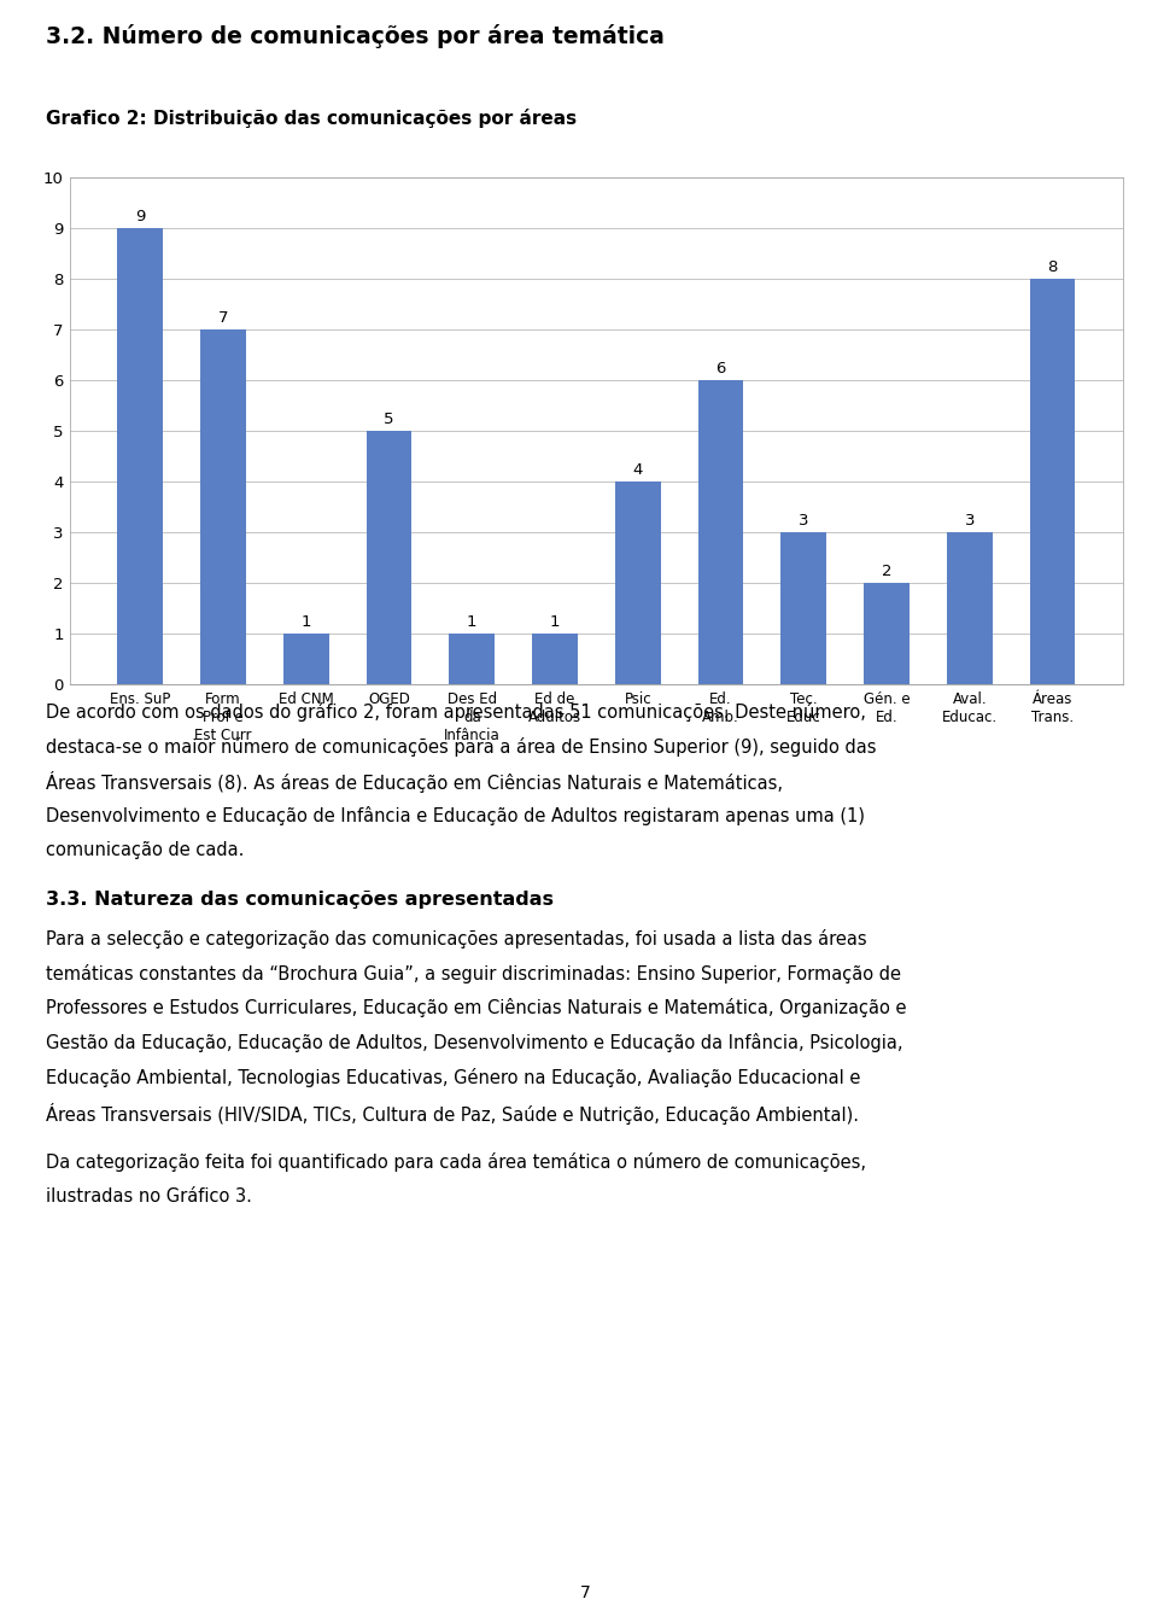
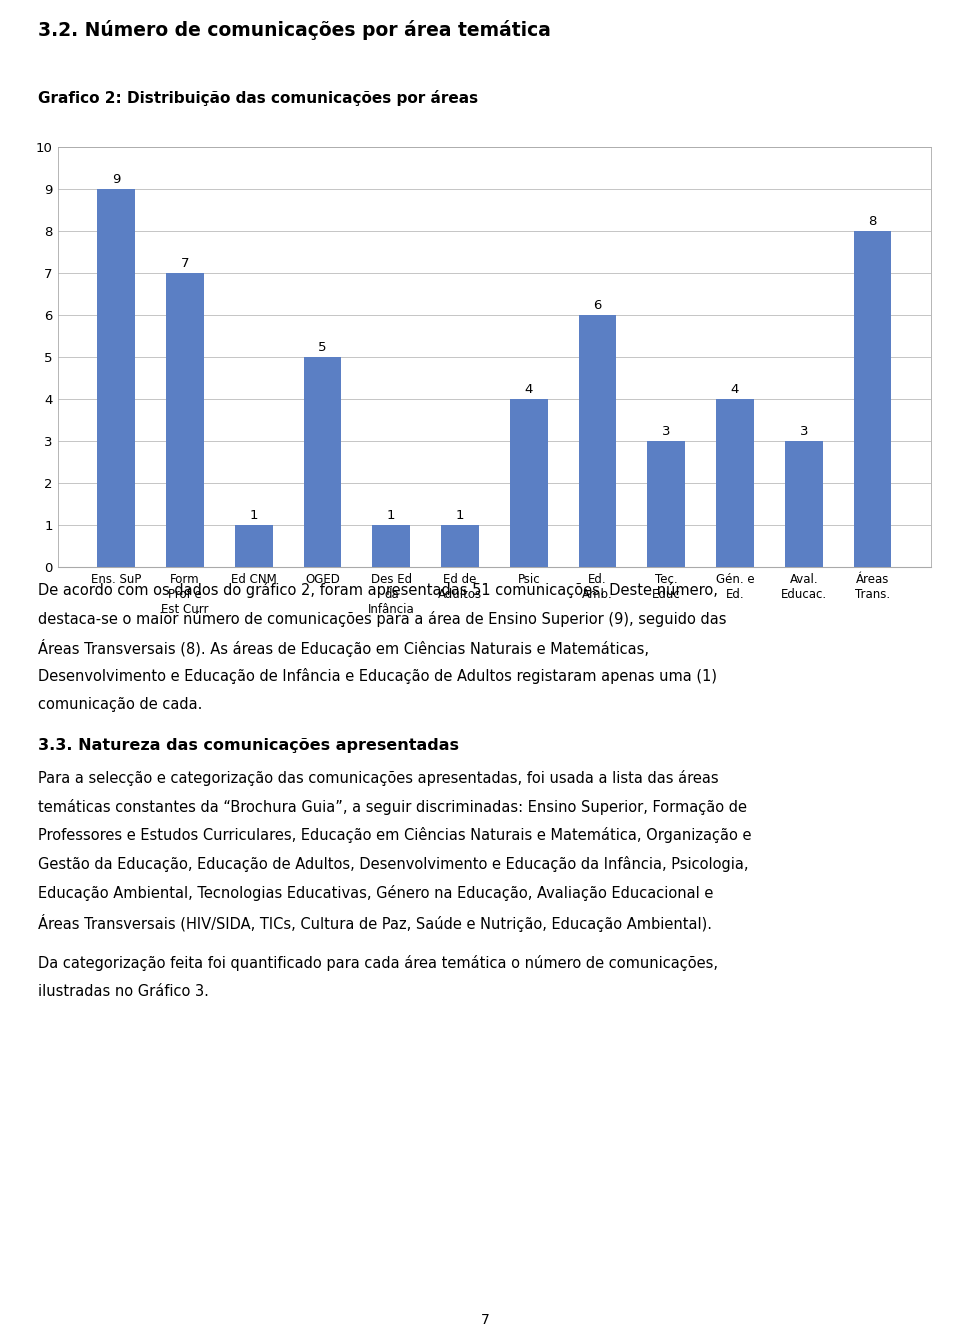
Gén. e Ed.: 2 -> 4
